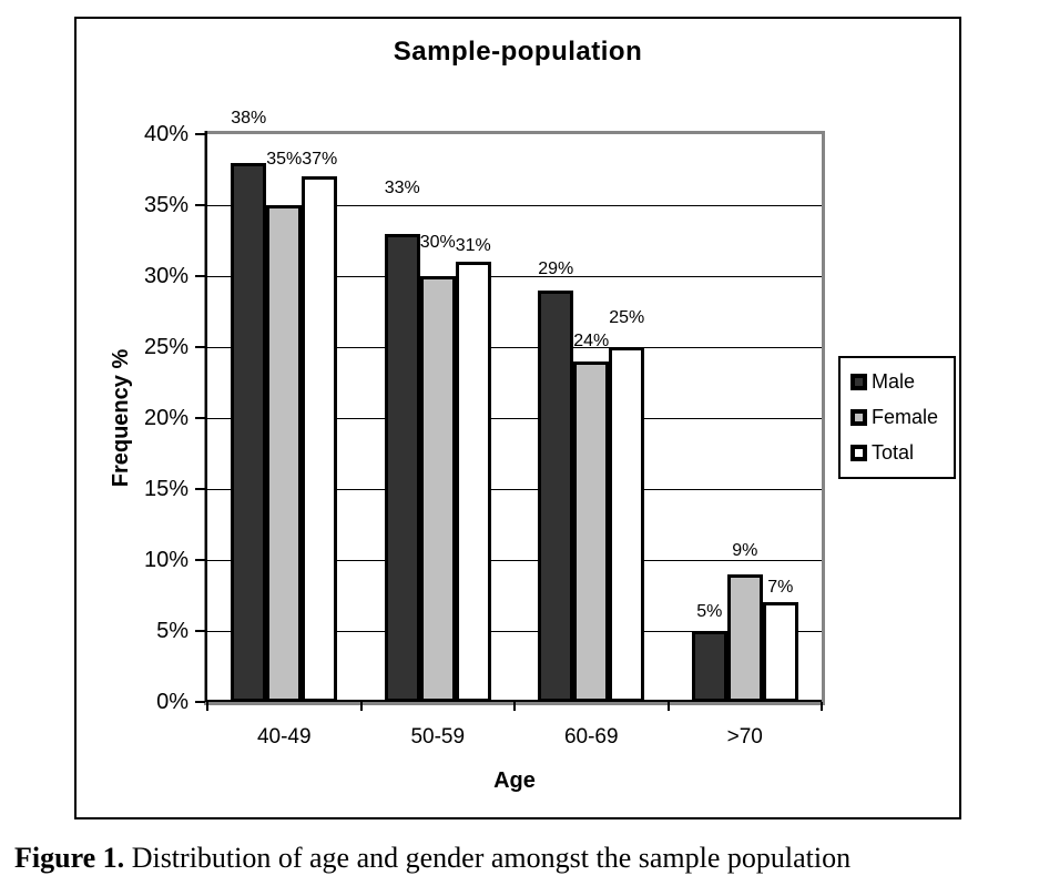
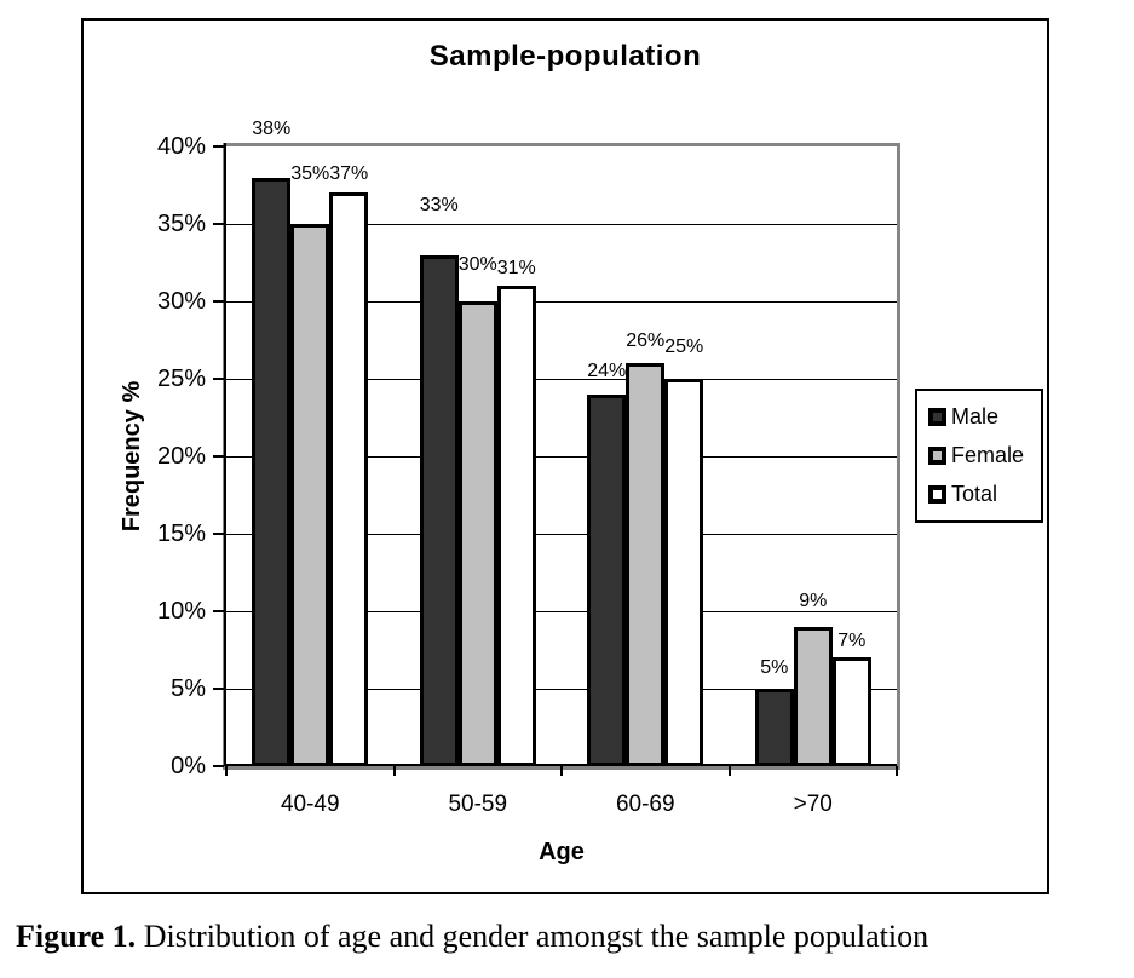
Male/60-69: 29% -> 24%
Female/60-69: 24% -> 26%
